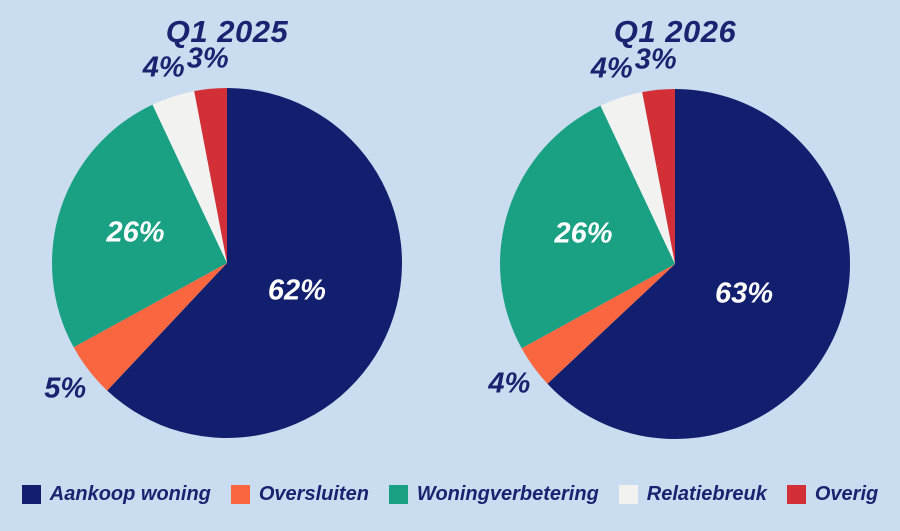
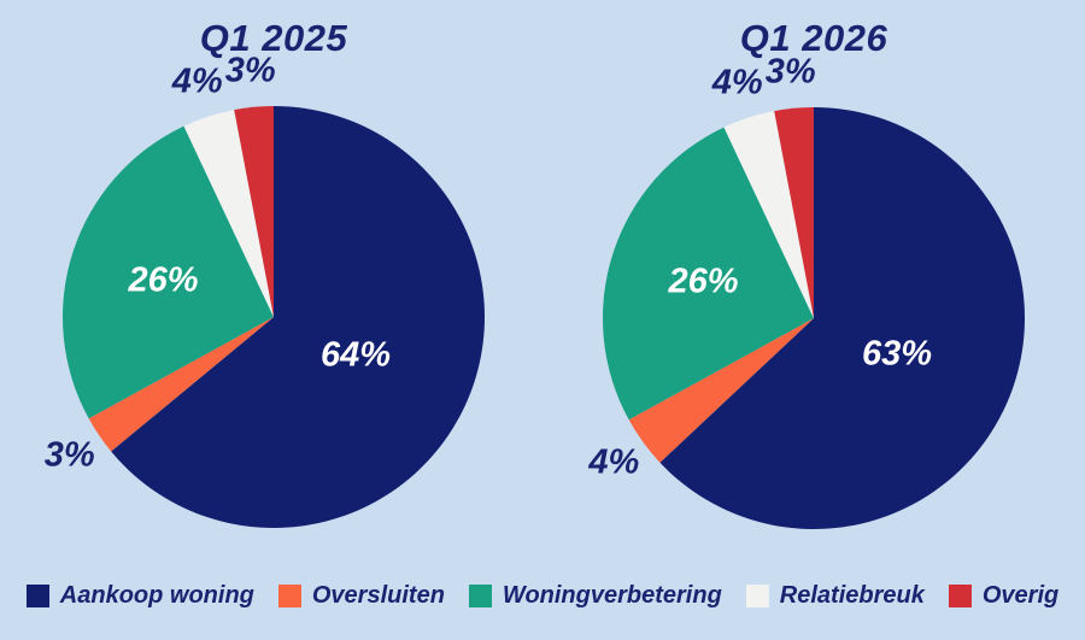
Q1 2025/Aankoop woning: 62% -> 64%
Q1 2025/Oversluiten: 5% -> 3%
